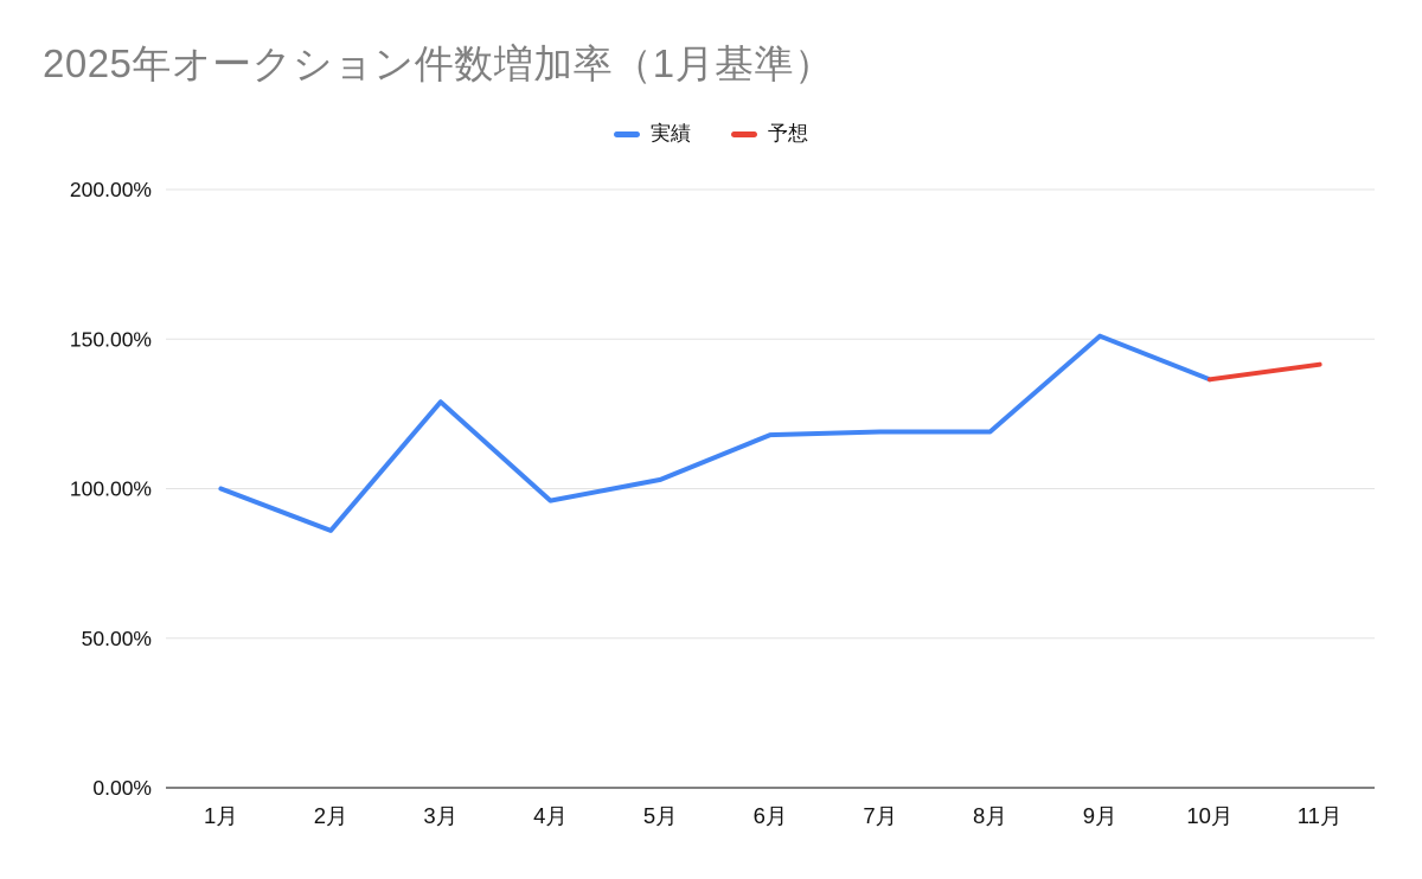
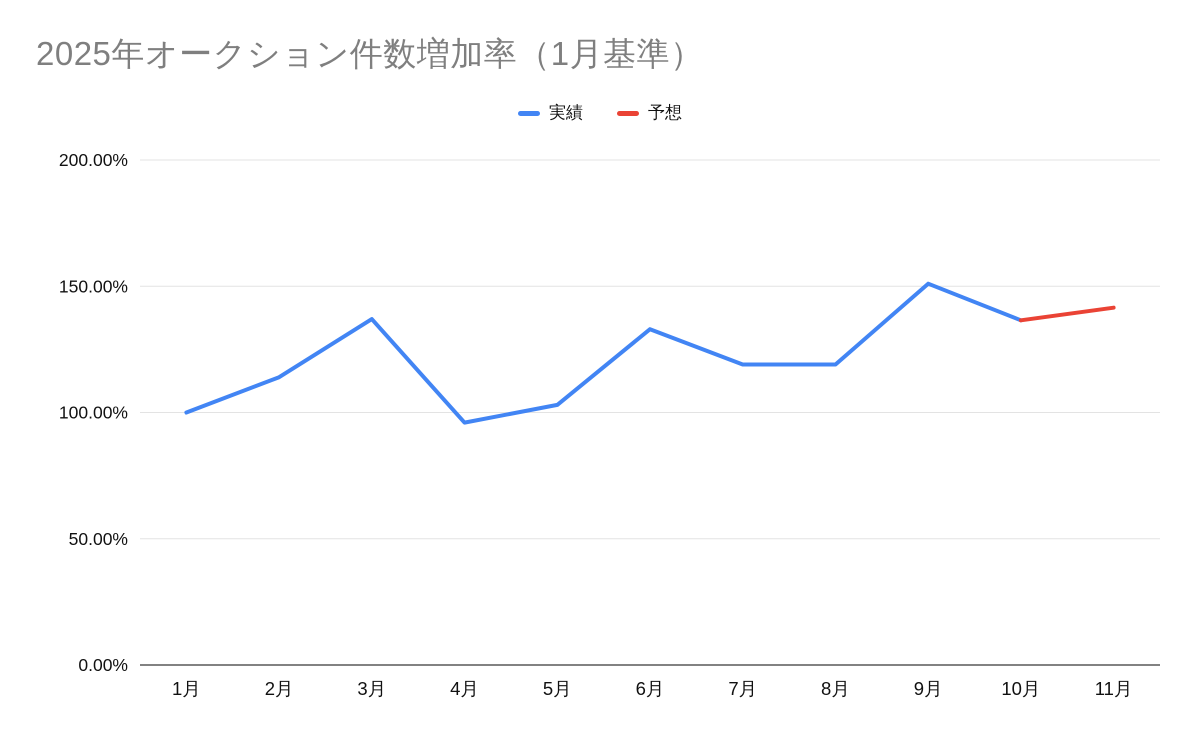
実績/2月: 86% -> 114%
実績/3月: 129% -> 137%
実績/6月: 118% -> 133%
